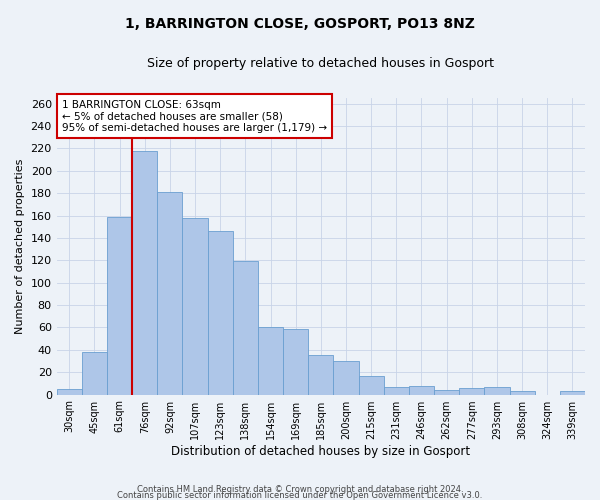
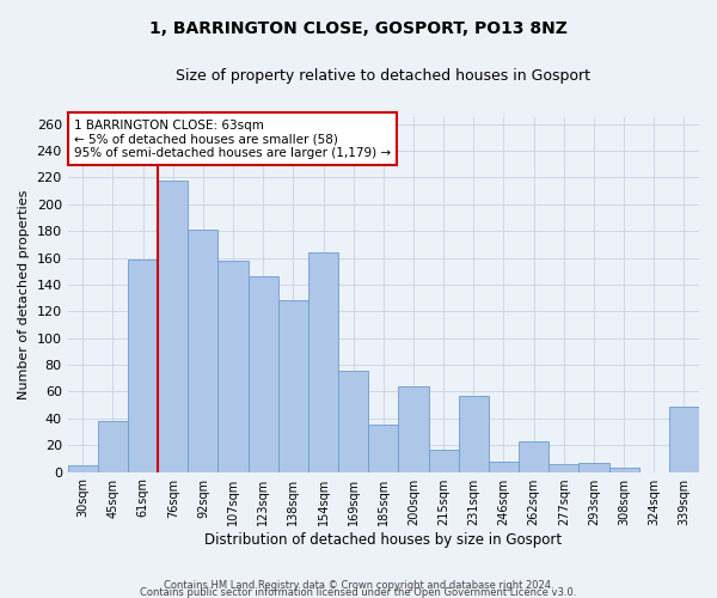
138sqm: 119 -> 128
154sqm: 60 -> 164
169sqm: 59 -> 76
200sqm: 30 -> 64
231sqm: 7 -> 57
262sqm: 4 -> 23
339sqm: 3 -> 49
